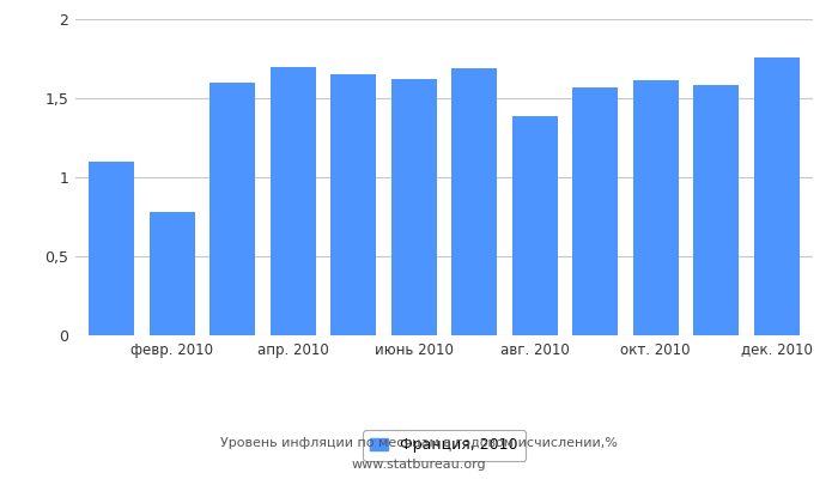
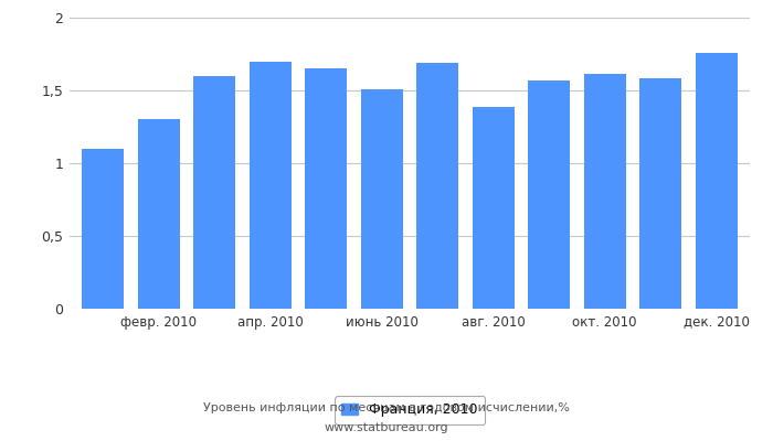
февр. 2010: 0,78 -> 1,30
июнь 2010: 1,62 -> 1,51
